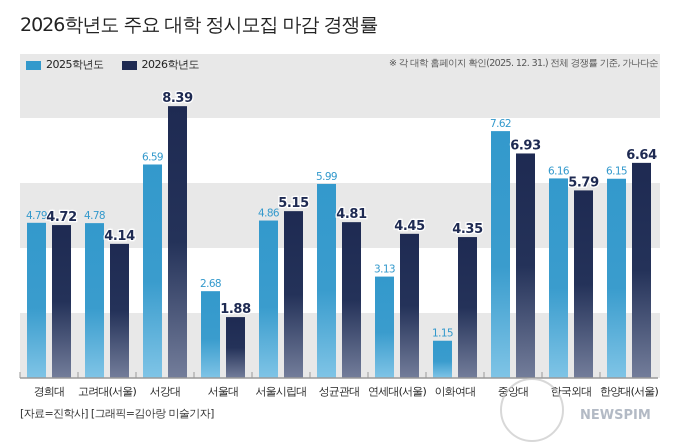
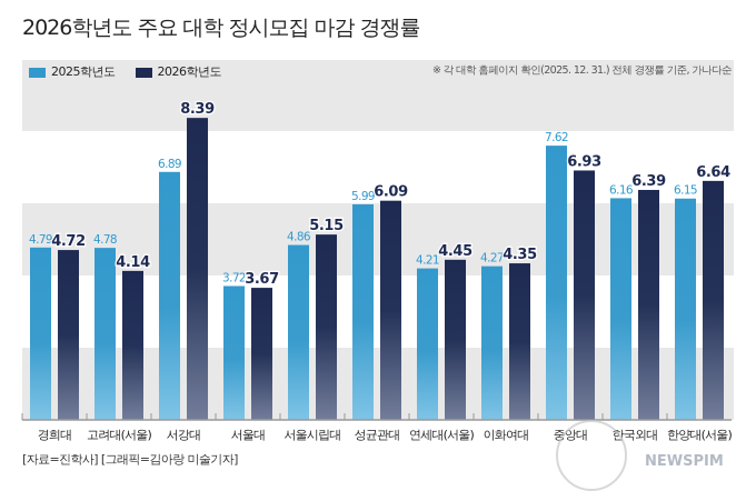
2025학년도/서강대: 6.59 -> 6.89
2025학년도/서울대: 2.68 -> 3.72
2026학년도/서울대: 1.88 -> 3.67
2026학년도/성균관대: 4.81 -> 6.09
2025학년도/연세대(서울): 3.13 -> 4.21
2025학년도/이화여대: 1.15 -> 4.27
2026학년도/한국외대: 5.79 -> 6.39
